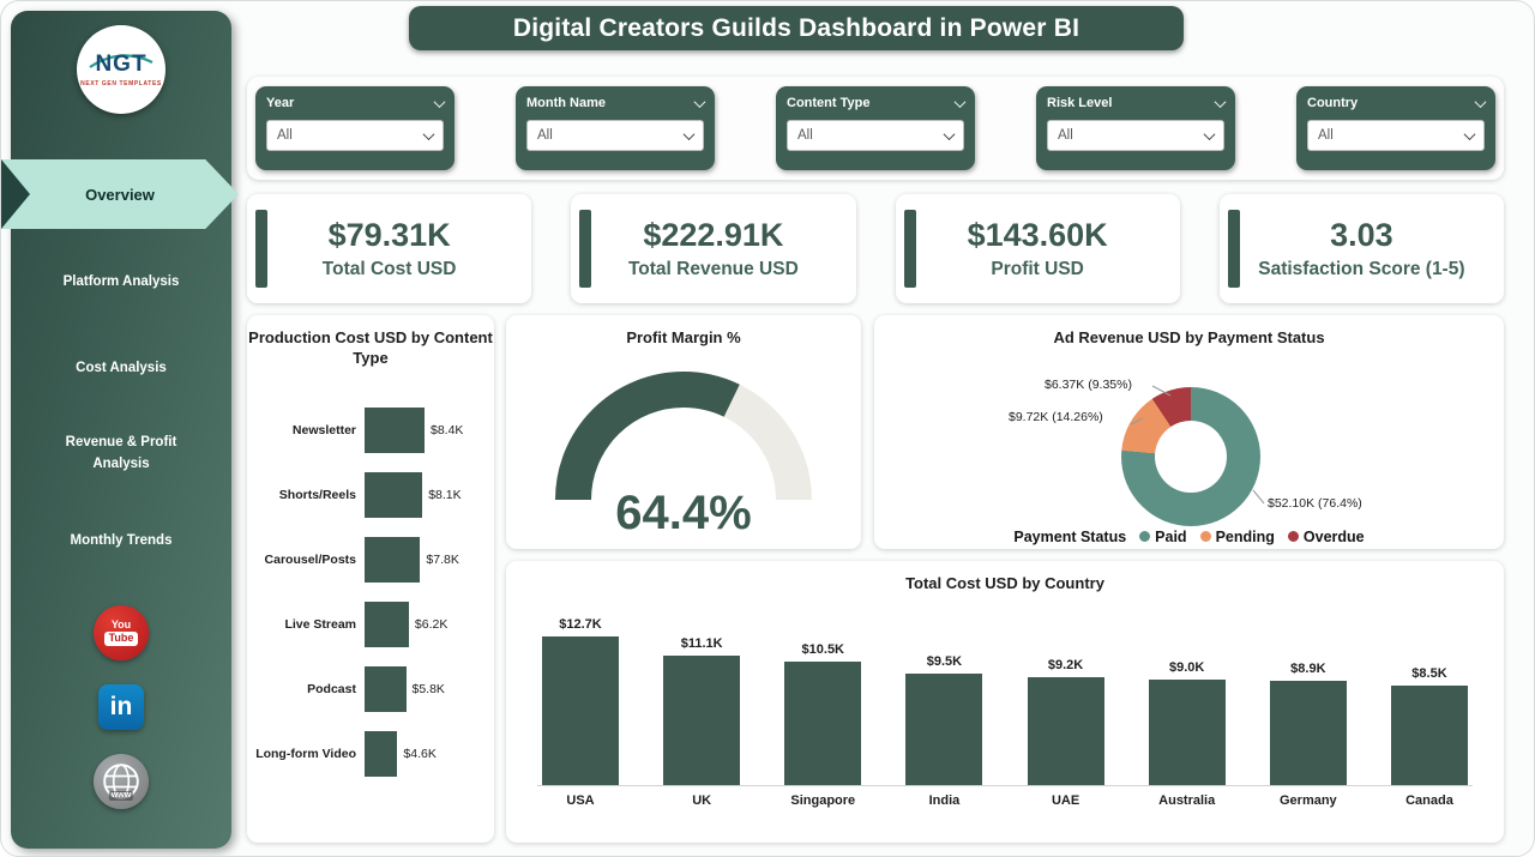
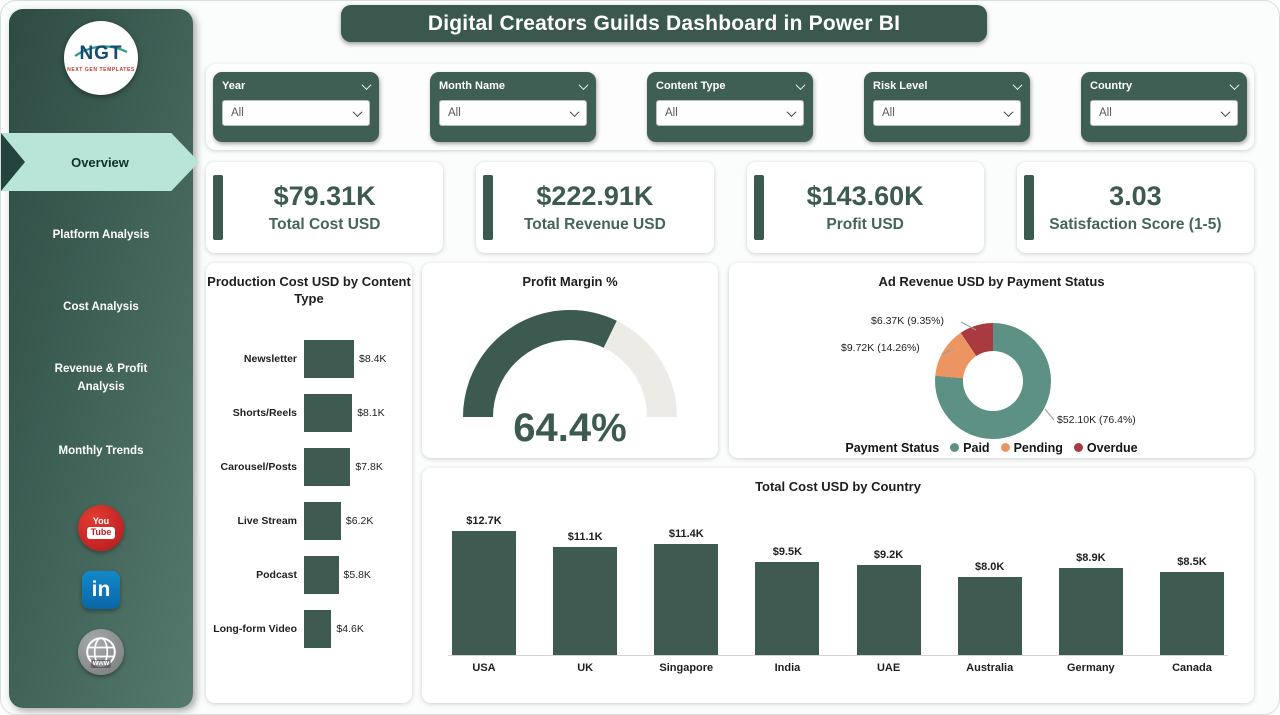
Total Cost USD by Country/Singapore: $10.5K -> $11.4K
Total Cost USD by Country/Australia: $9.0K -> $8.0K
